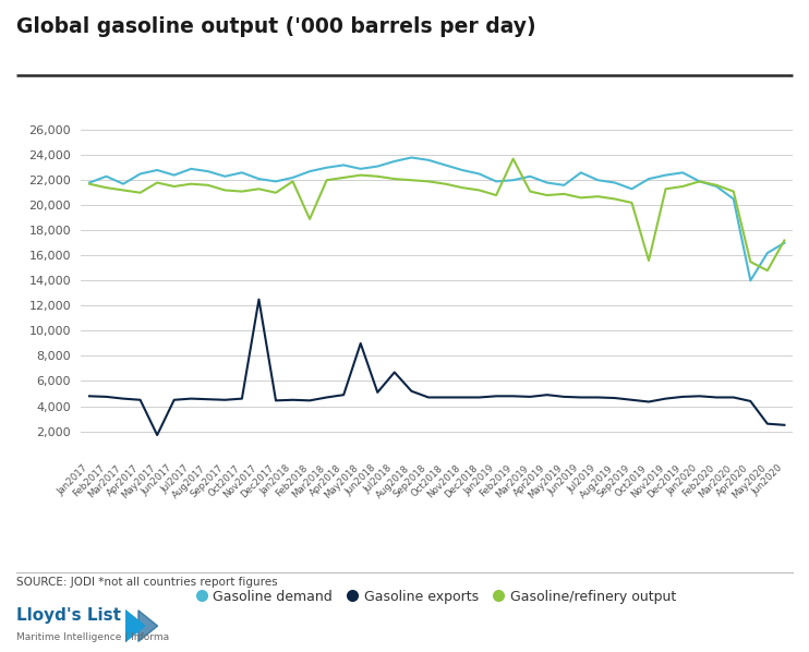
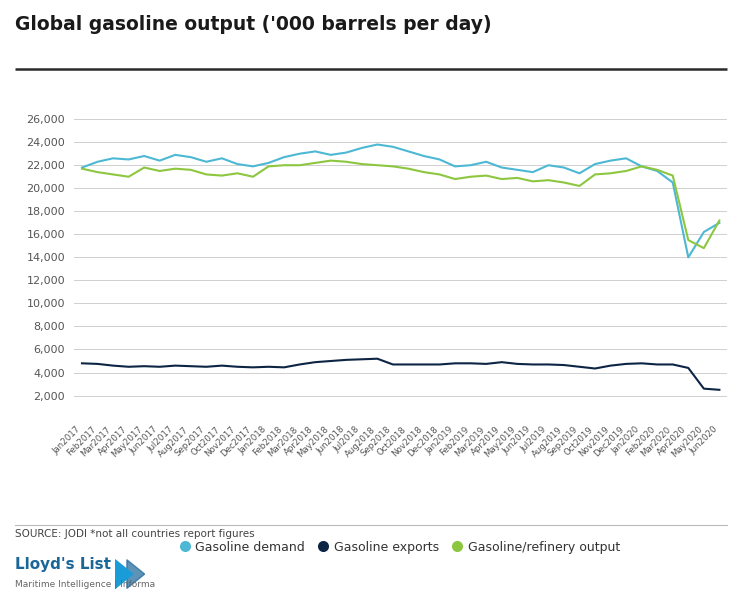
Gasoline demand/Mar2017: 21,700 -> 22,600
Gasoline exports/May2017: 1,700 -> 4,600
Gasoline exports/Nov2017: 12,500 -> 4,500
Gasoline/refinery output/Feb2018: 18,900 -> 22,000
Gasoline exports/May2018: 9,000 -> 5,000
Gasoline exports/Jul2018: 6,700 -> 5,200
Gasoline/refinery output/Feb2019: 23,700 -> 21,000
Gasoline demand/Jun2019: 22,600 -> 21,400
Gasoline/refinery output/Oct2019: 15,600 -> 21,200
